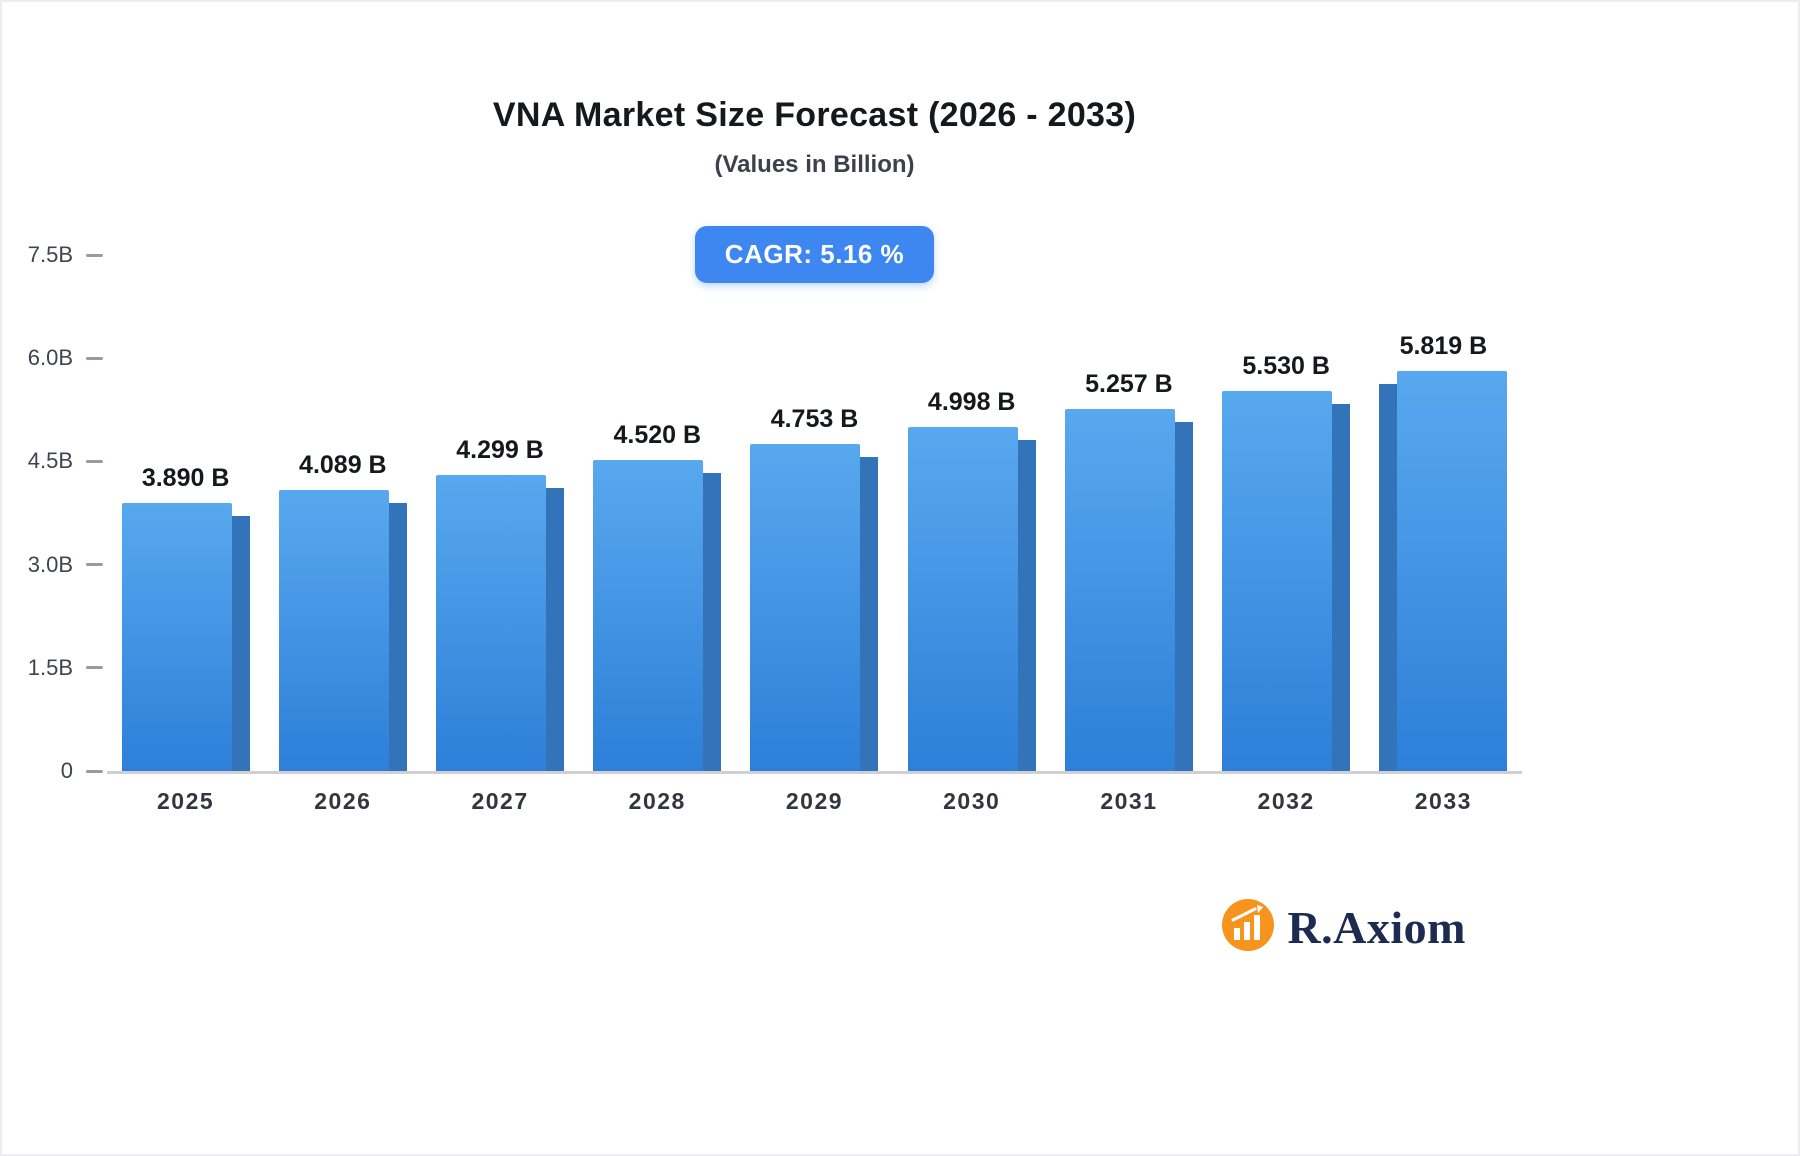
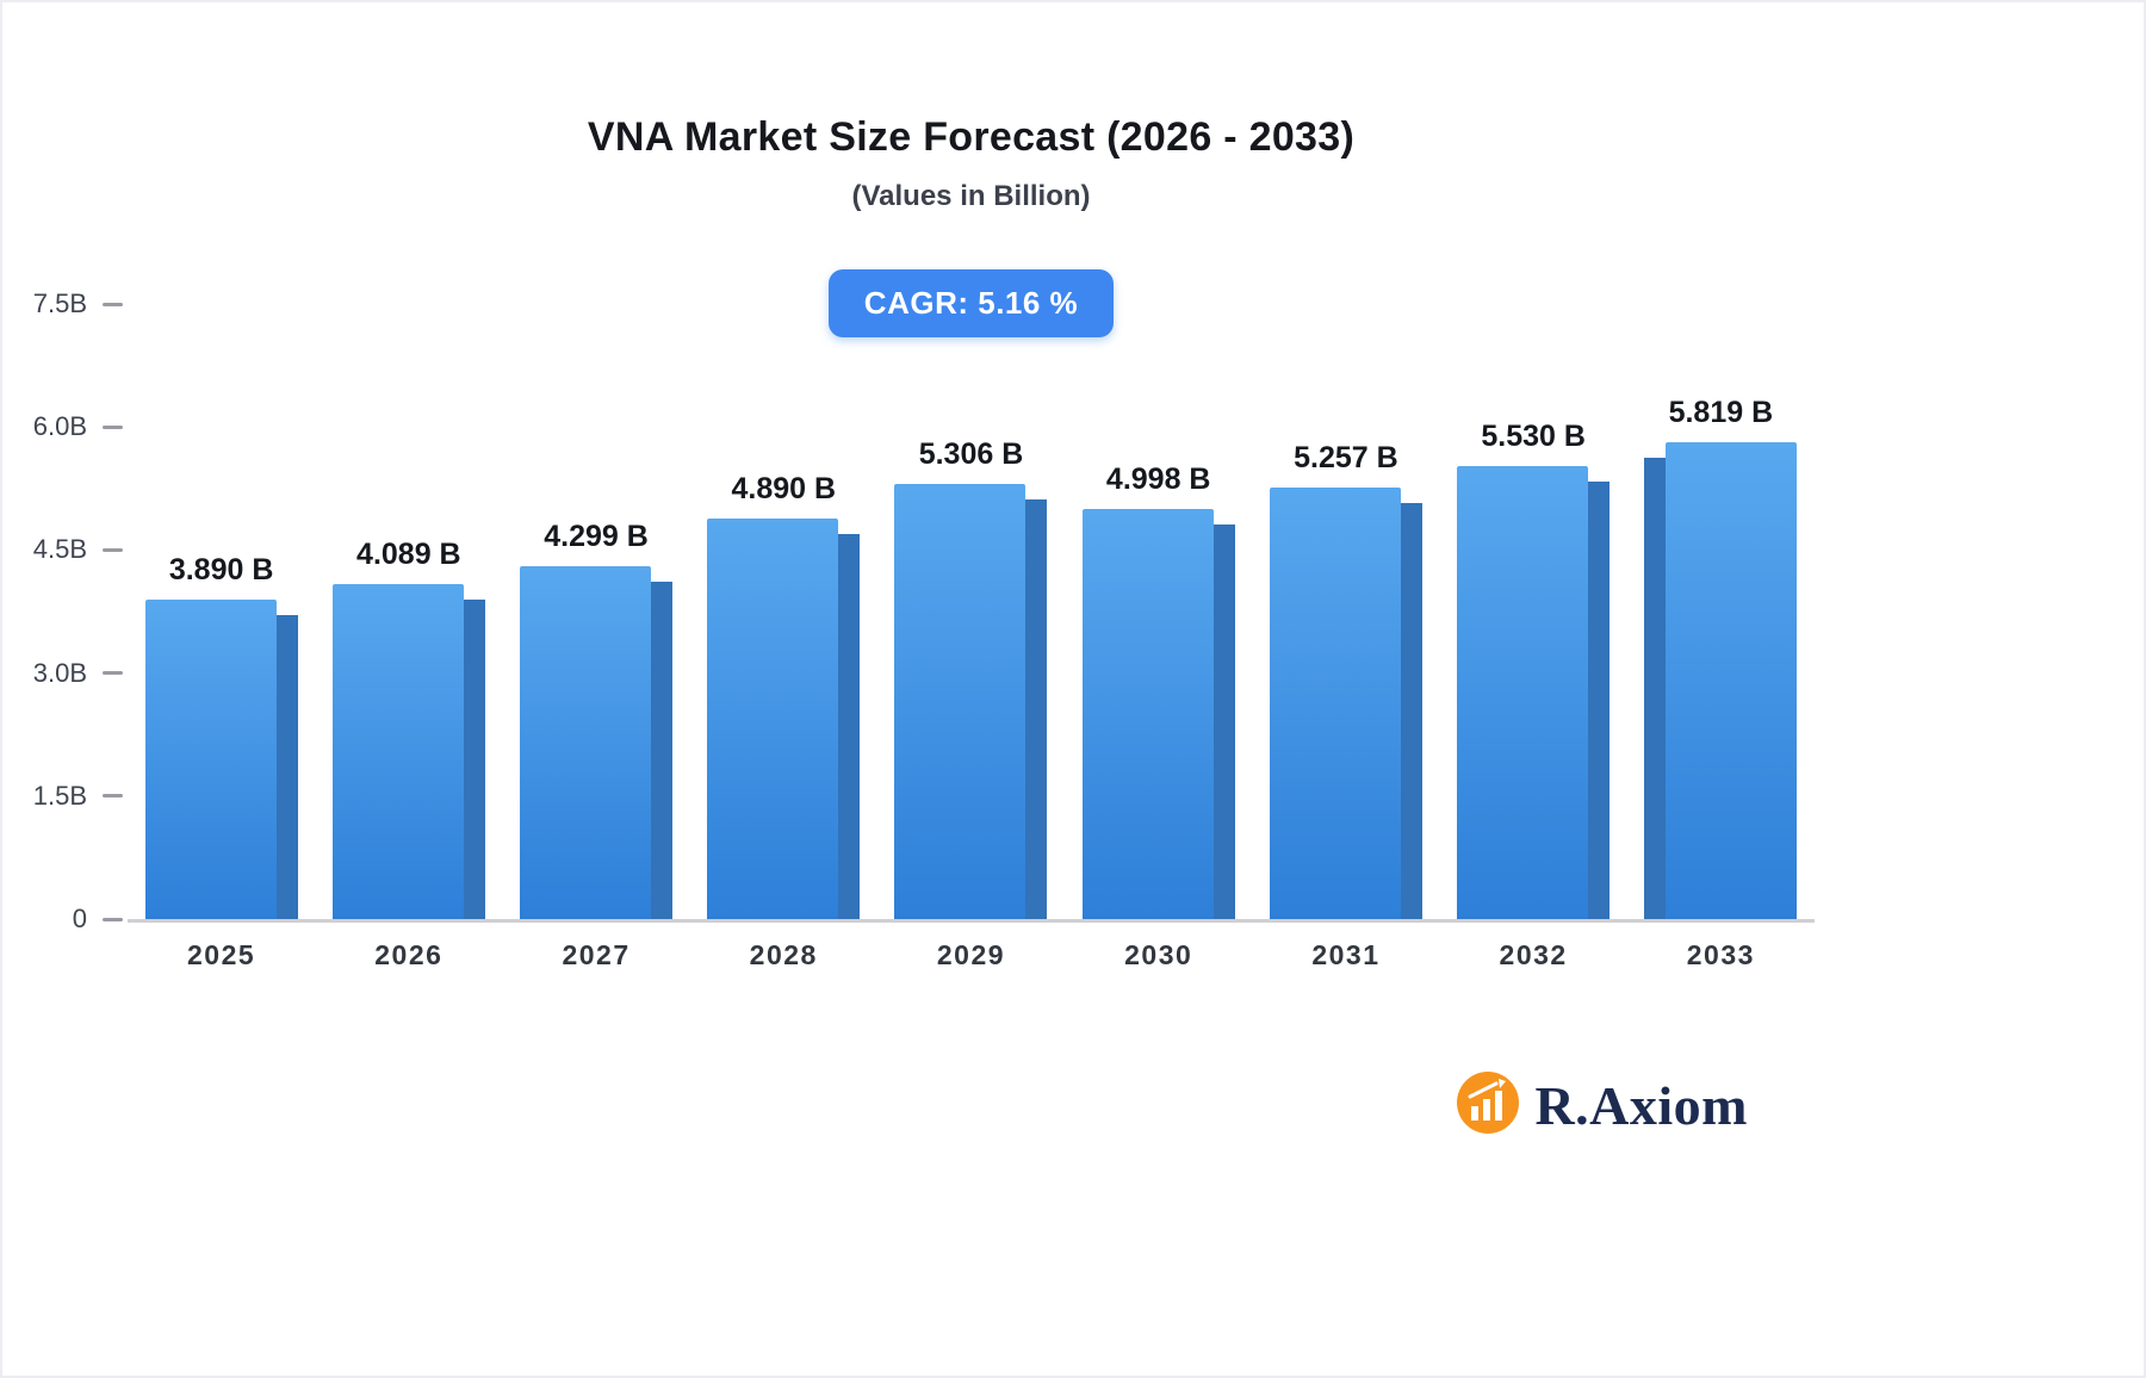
2028: 4.520 -> 4.890
2029: 4.753 -> 5.306
